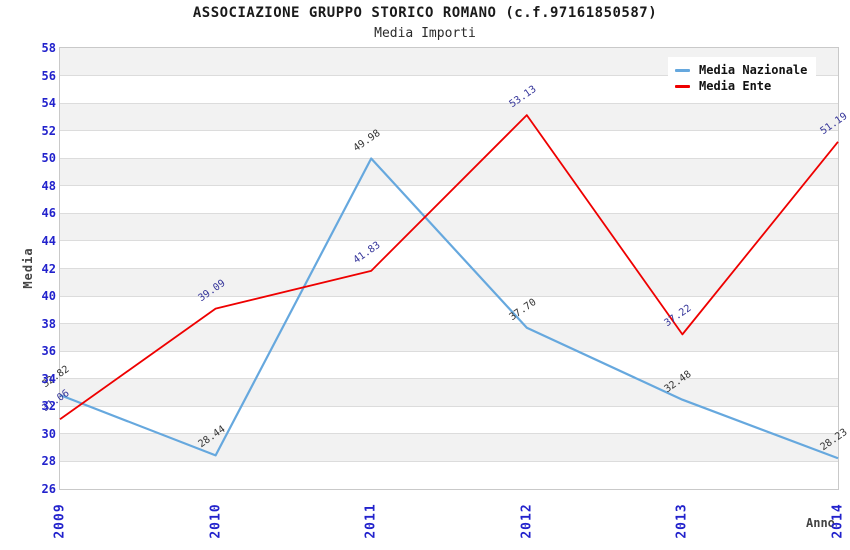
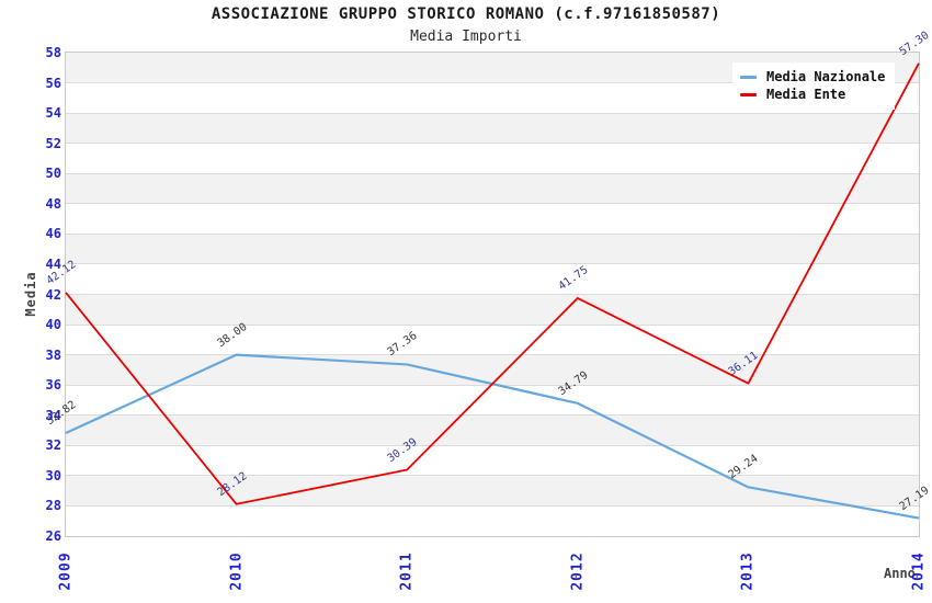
Media Ente/2009: 31.06 -> 42.12
Media Nazionale/2010: 28.44 -> 38.00
Media Ente/2010: 39.09 -> 28.12
Media Nazionale/2011: 49.98 -> 37.36
Media Ente/2011: 41.83 -> 30.39
Media Nazionale/2012: 37.70 -> 34.79
Media Ente/2012: 53.13 -> 41.75
Media Nazionale/2013: 32.48 -> 29.24
Media Ente/2013: 37.22 -> 36.11
Media Nazionale/2014: 28.23 -> 27.19
Media Ente/2014: 51.19 -> 57.30
